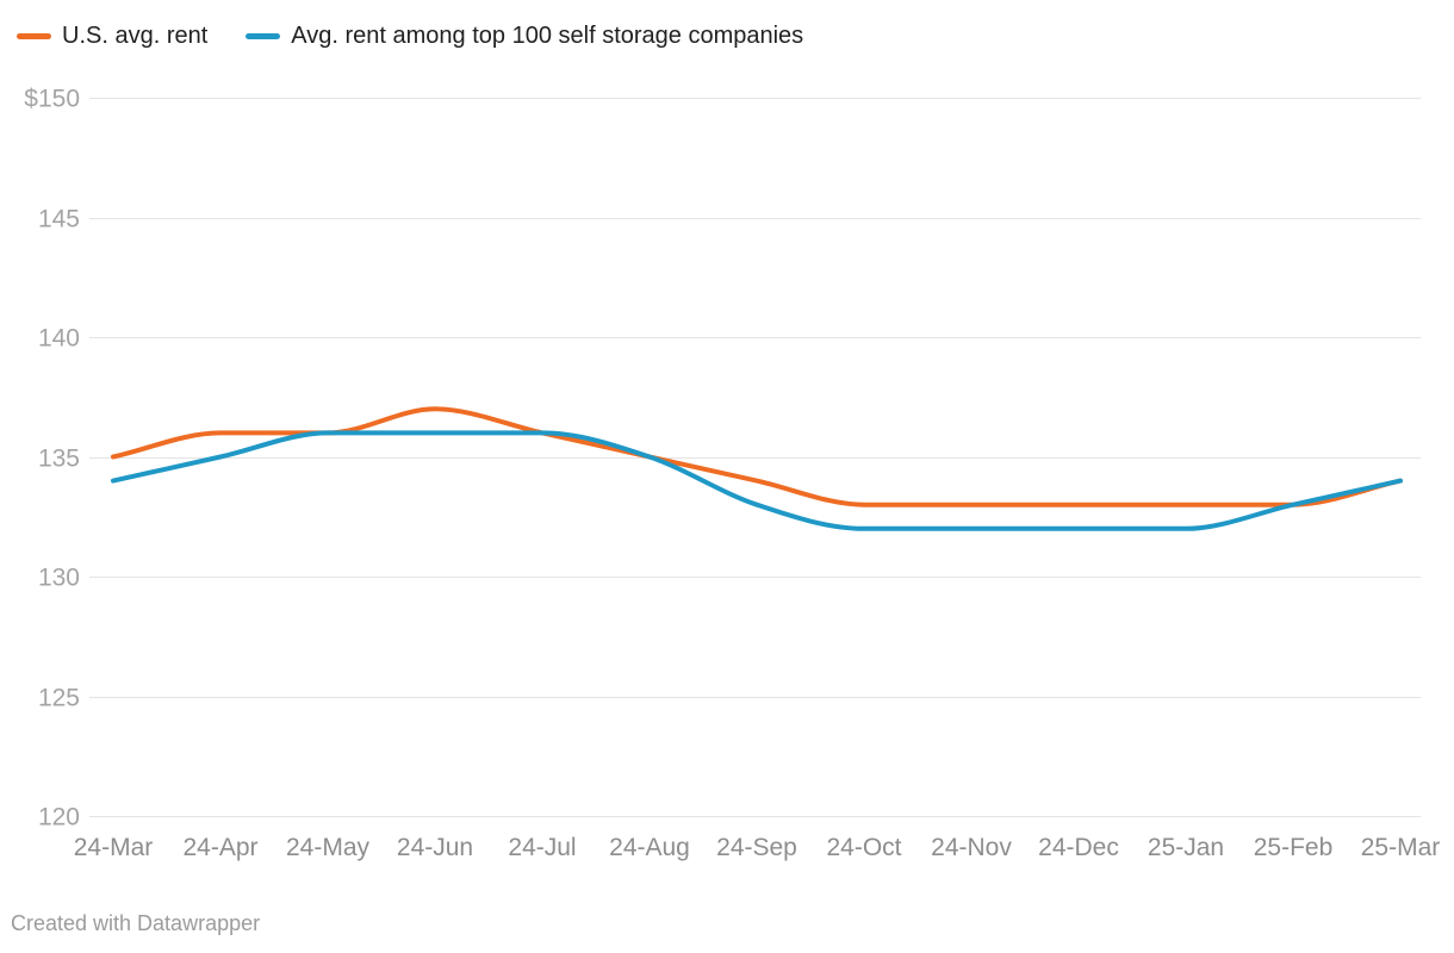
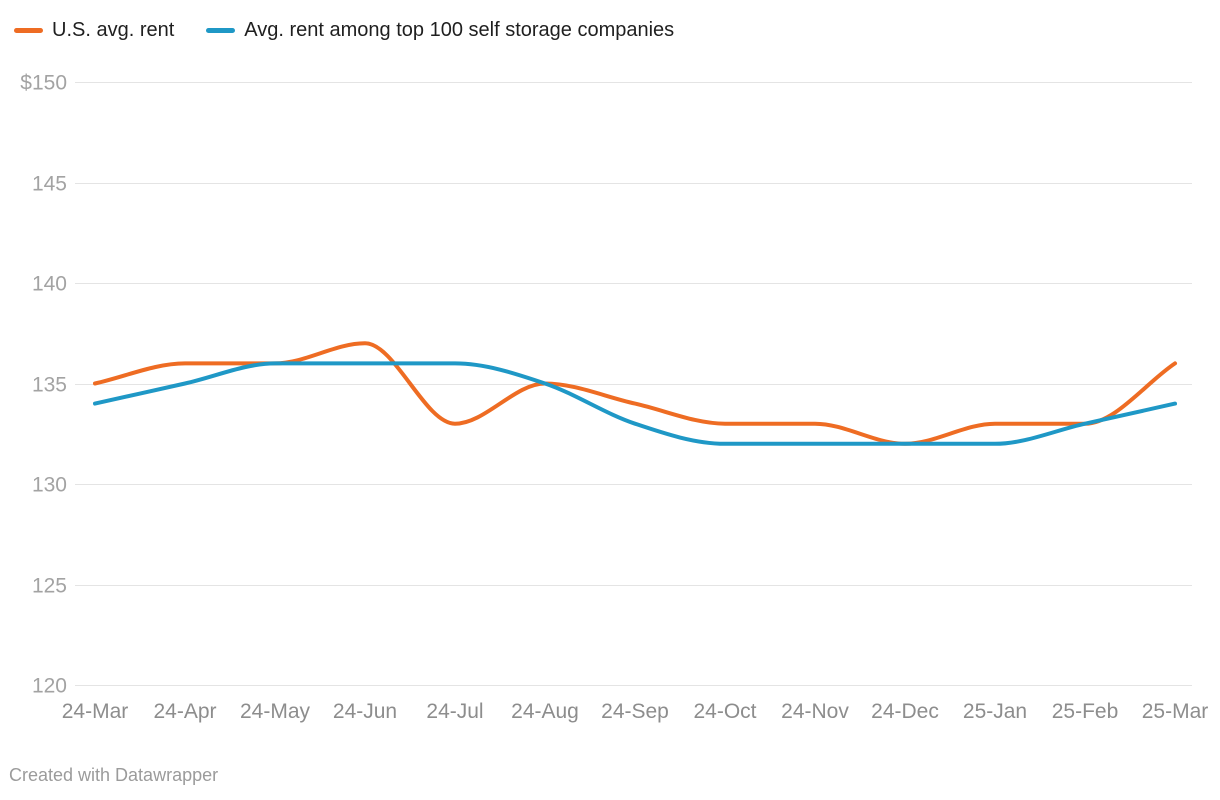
U.S. avg. rent/24-Jul: $136 -> $133
U.S. avg. rent/24-Dec: $133 -> $132
U.S. avg. rent/25-Mar: $134 -> $136
